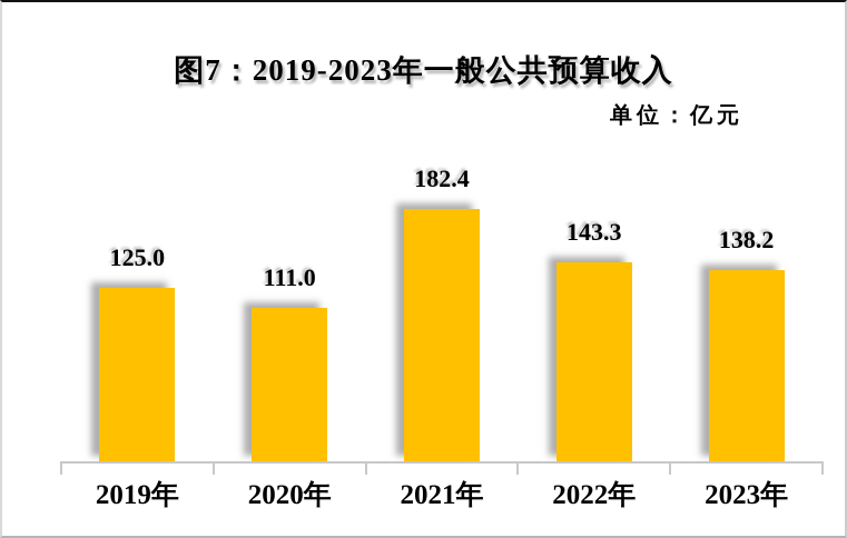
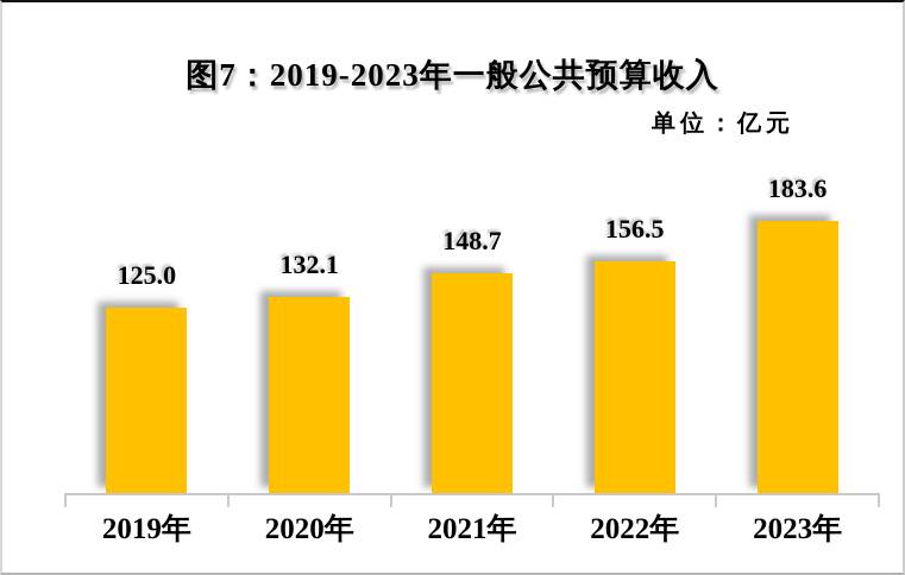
2020年: 111.0 -> 132.1
2021年: 182.4 -> 148.7
2022年: 143.3 -> 156.5
2023年: 138.2 -> 183.6
